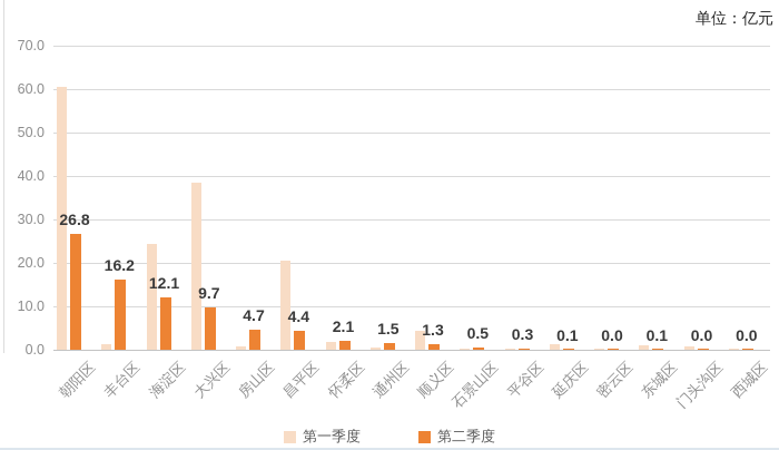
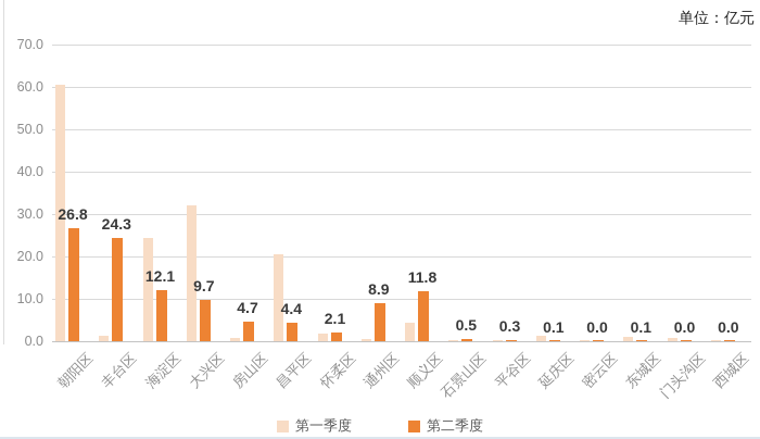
第二季度/丰台区: 16.2 -> 24.3
第一季度/大兴区: 38 -> 32
第二季度/通州区: 1.5 -> 8.9
第二季度/顺义区: 1.3 -> 11.8
